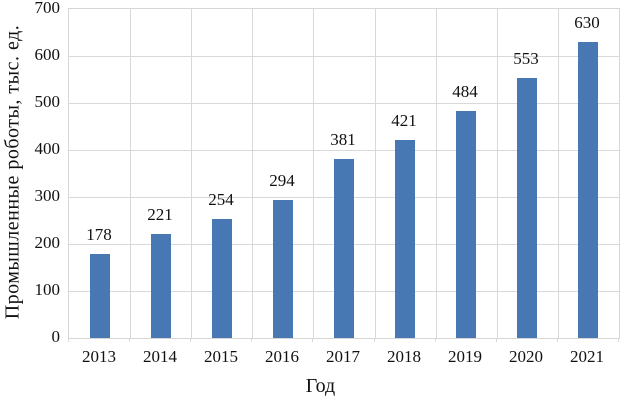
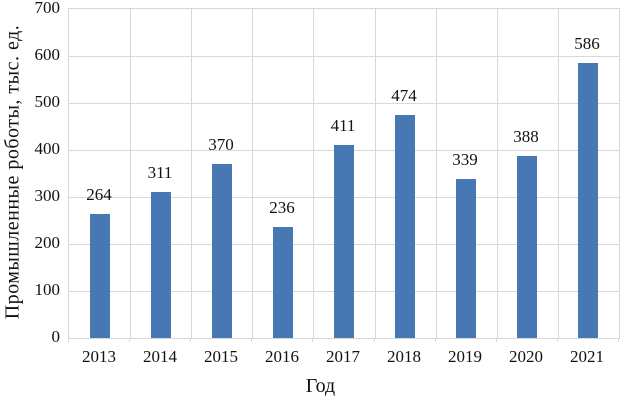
2013: 178 -> 264
2014: 221 -> 311
2015: 254 -> 370
2016: 294 -> 236
2017: 381 -> 411
2018: 421 -> 474
2019: 484 -> 339
2020: 553 -> 388
2021: 630 -> 586
